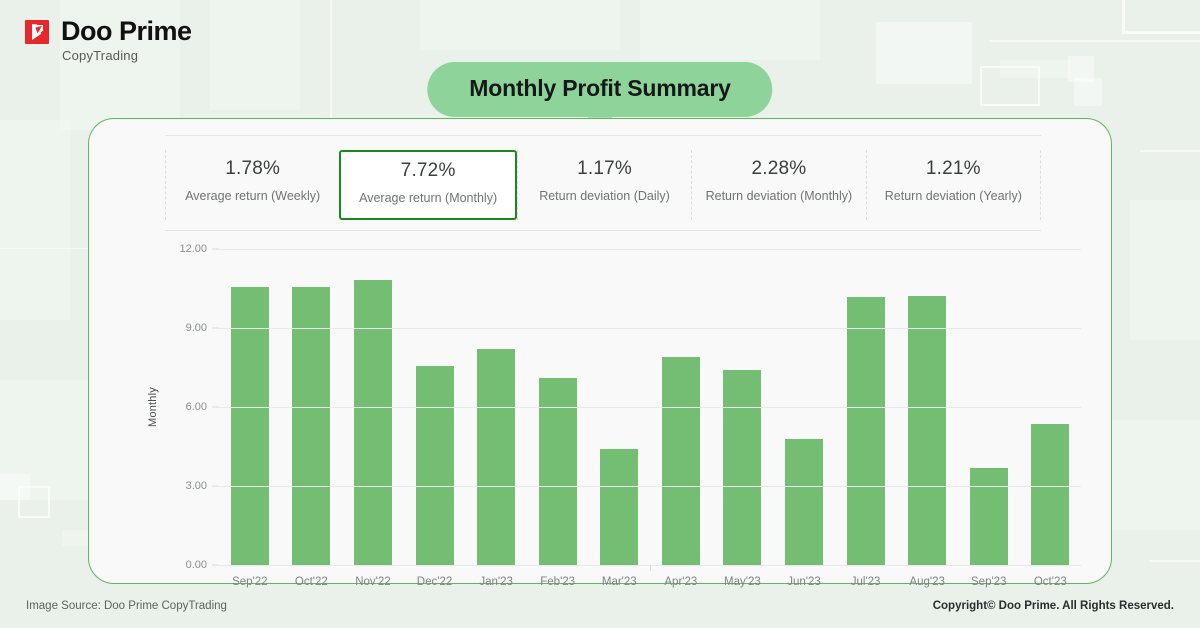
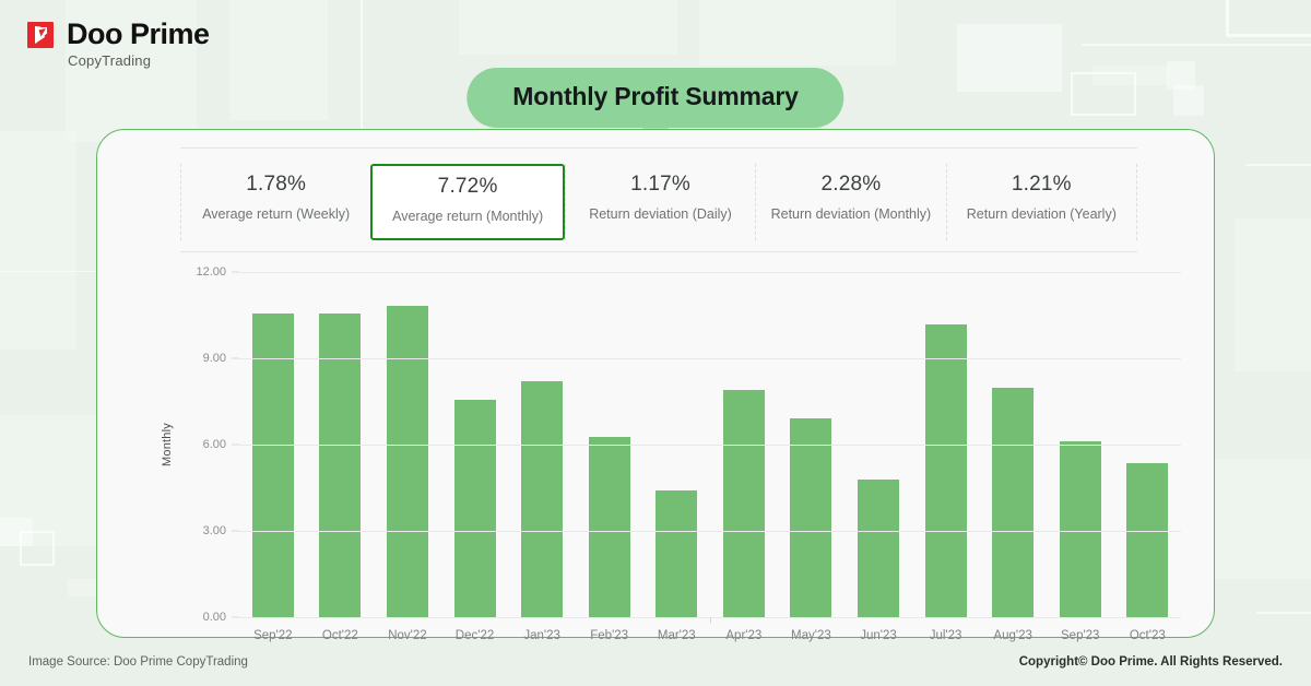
Feb'23: 7.1 -> 6.2
May'23: 7.4 -> 6.9
Aug'23: 10.2 -> 8.0
Sep'23: 3.7 -> 6.1
